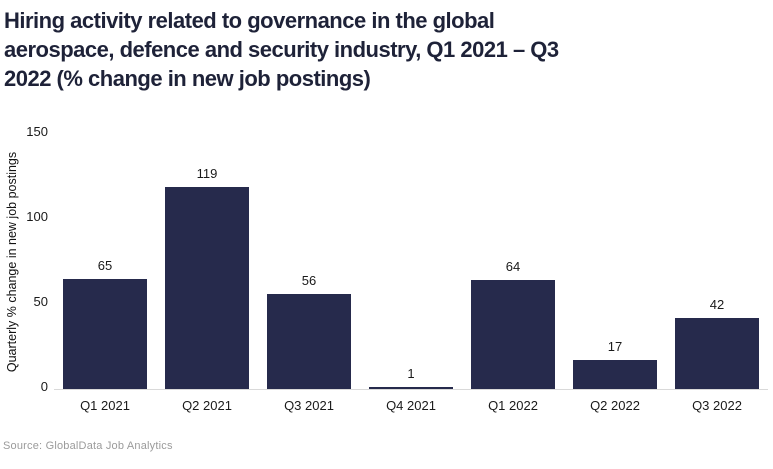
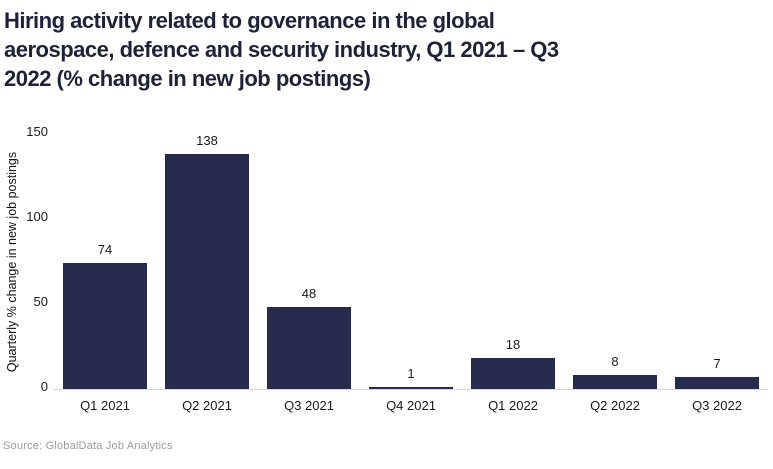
Q1 2021: 65 -> 74
Q2 2021: 119 -> 138
Q3 2021: 56 -> 48
Q1 2022: 64 -> 18
Q2 2022: 17 -> 8
Q3 2022: 42 -> 7
